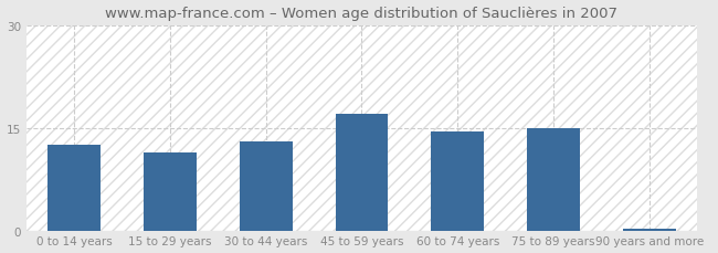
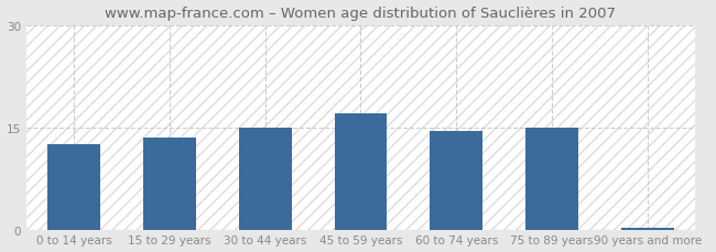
15 to 29 years: 11.4 -> 13.5
30 to 44 years: 13.0 -> 15.0
